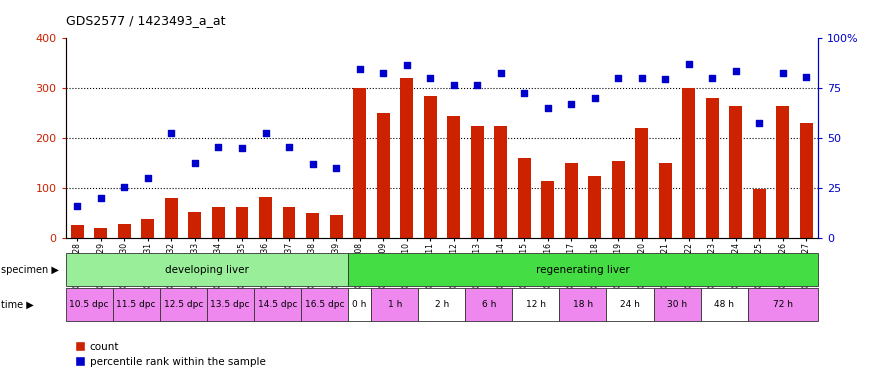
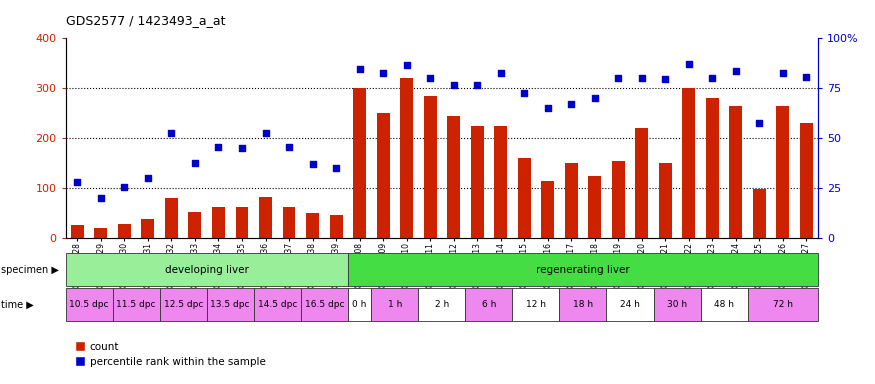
percentile rank within the sample/GSM161128: 65 -> 113
